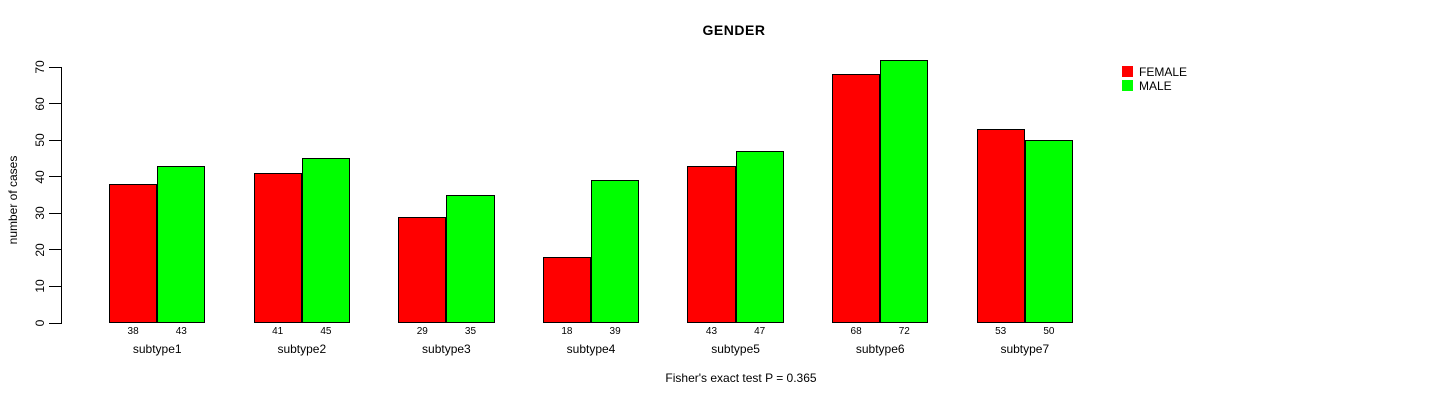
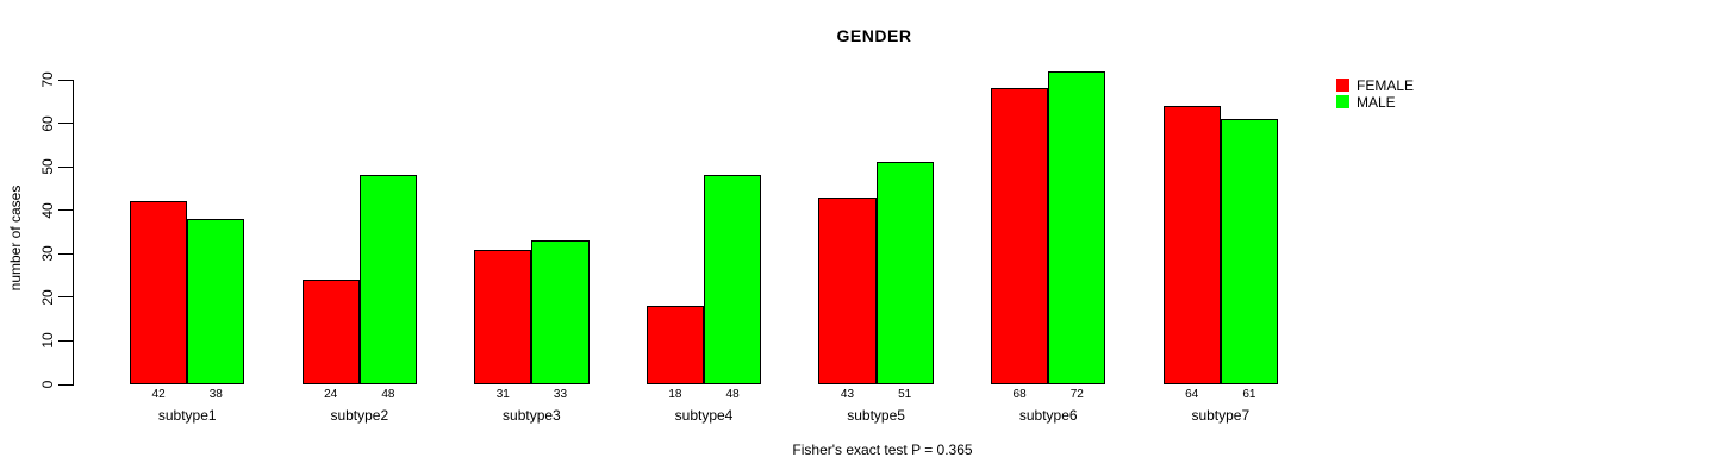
FEMALE/subtype1: 38 -> 42
MALE/subtype1: 43 -> 38
FEMALE/subtype2: 41 -> 24
MALE/subtype2: 45 -> 48
FEMALE/subtype3: 29 -> 31
MALE/subtype3: 35 -> 33
MALE/subtype4: 39 -> 48
MALE/subtype5: 47 -> 51
FEMALE/subtype7: 53 -> 64
MALE/subtype7: 50 -> 61
